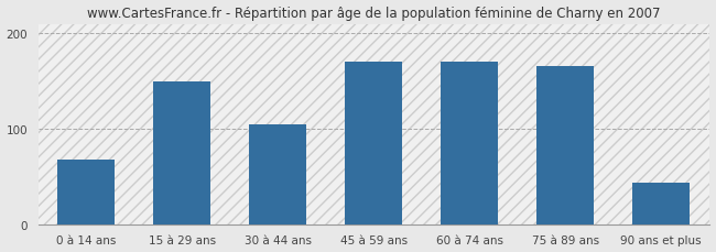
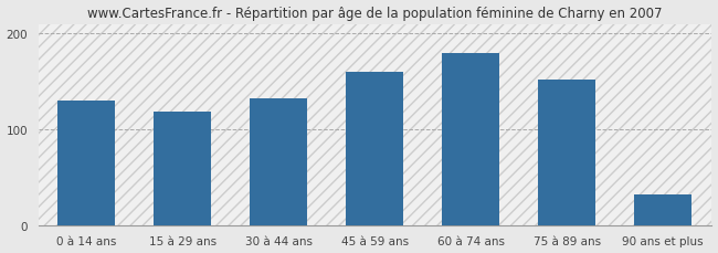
0 à 14 ans: 68 -> 130
15 à 29 ans: 150 -> 118
30 à 44 ans: 104 -> 132
45 à 59 ans: 170 -> 160
60 à 74 ans: 170 -> 180
75 à 89 ans: 166 -> 152
90 ans et plus: 44 -> 32
